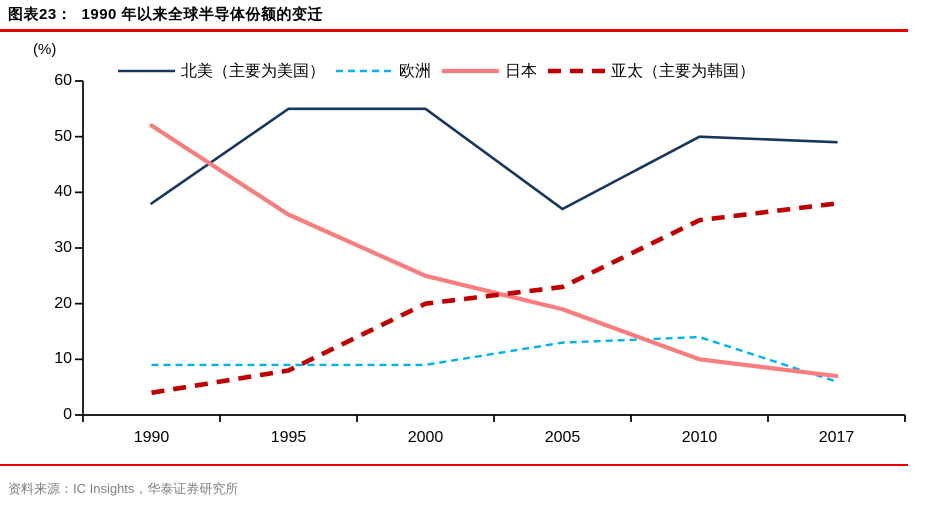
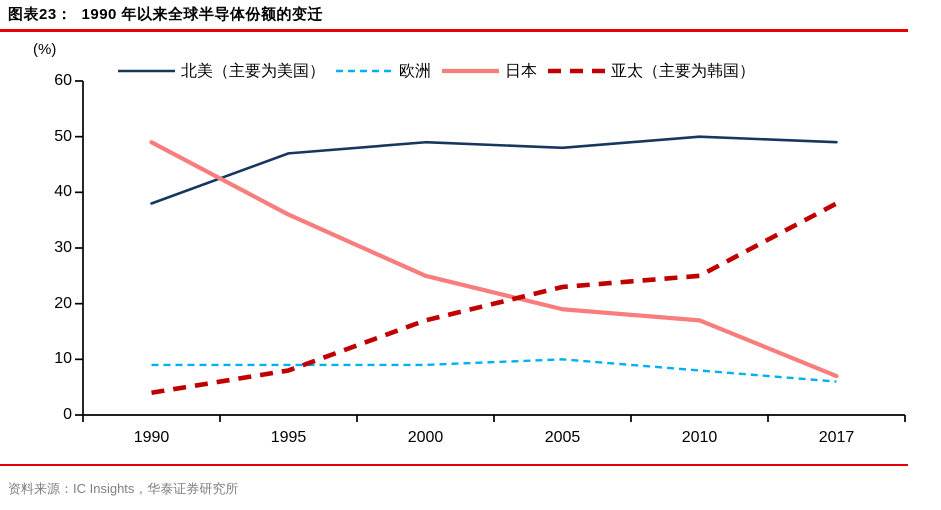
日本/1990: 52 -> 49
北美（主要为美国）/1995: 55 -> 47
北美（主要为美国）/2000: 55 -> 49
亚太（主要为韩国）/2000: 20 -> 17
北美（主要为美国）/2005: 37 -> 48
欧洲/2005: 13 -> 10
欧洲/2010: 14 -> 8
日本/2010: 10 -> 17
亚太（主要为韩国）/2010: 35 -> 25
